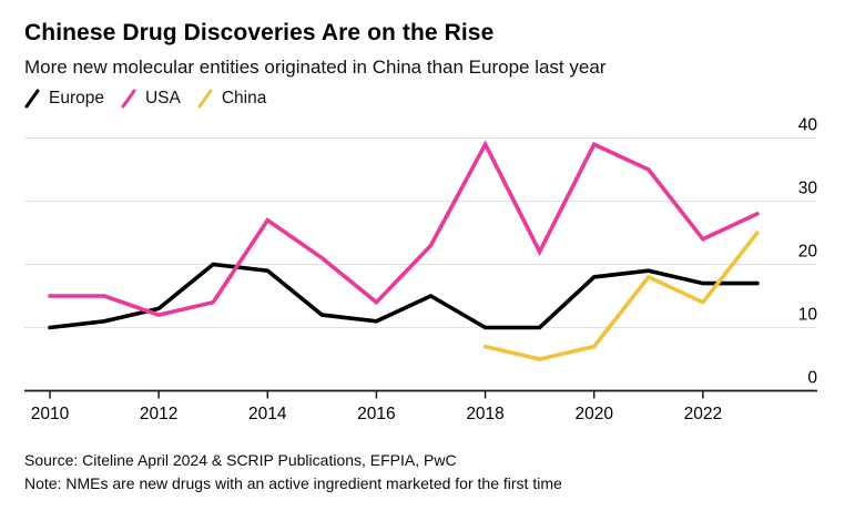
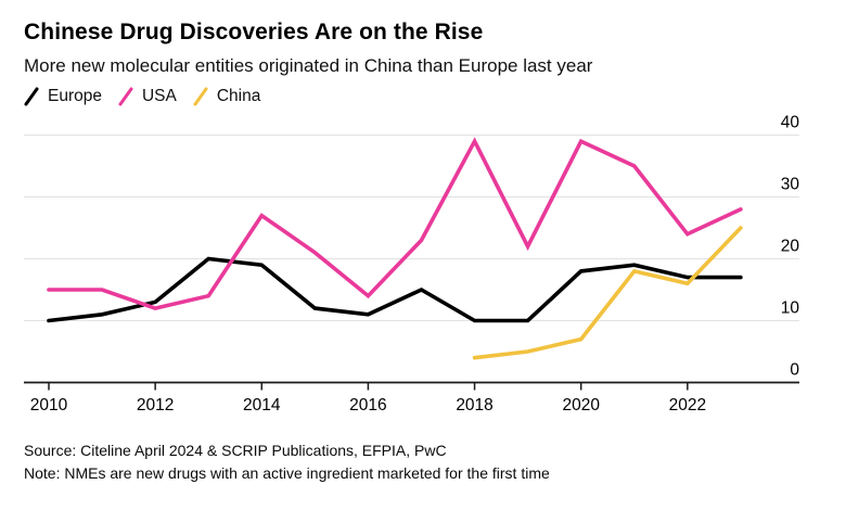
China/2018: 7 -> 4
China/2022: 14 -> 16
